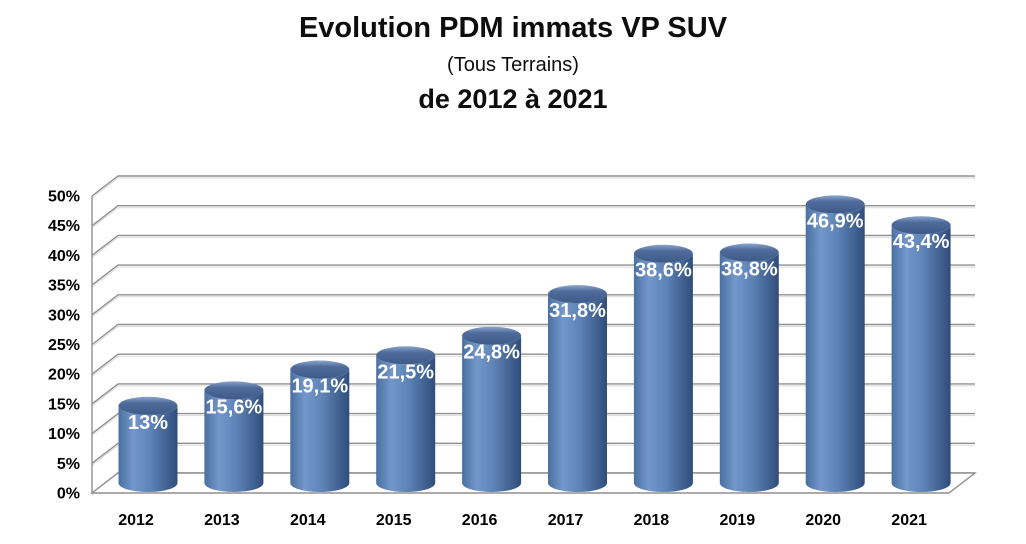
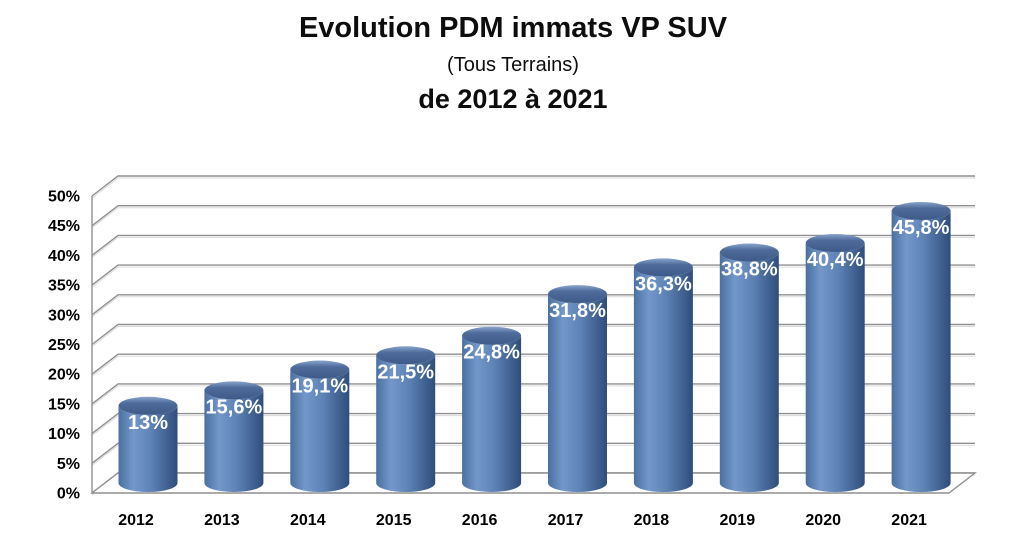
2018: 38,6% -> 36,3%
2020: 46,9% -> 40,4%
2021: 43,4% -> 45,8%
